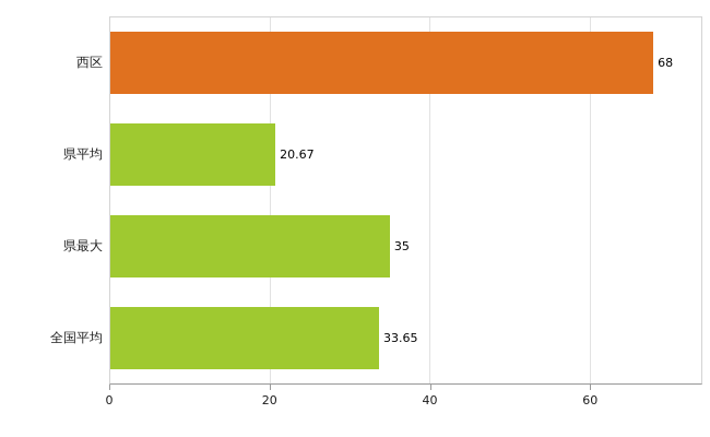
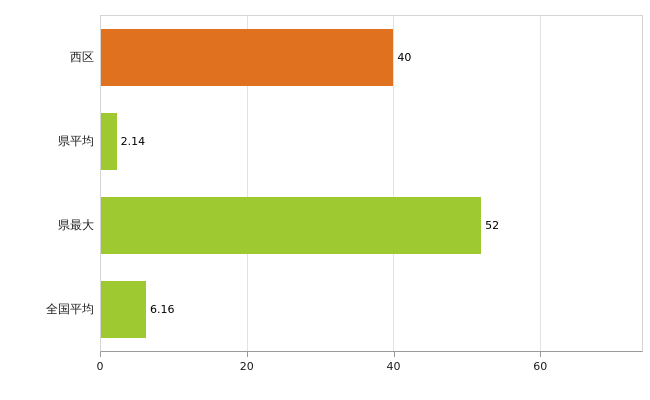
西区: 68 -> 40
県平均: 20.67 -> 2.14
県最大: 35 -> 52
全国平均: 33.65 -> 6.16
